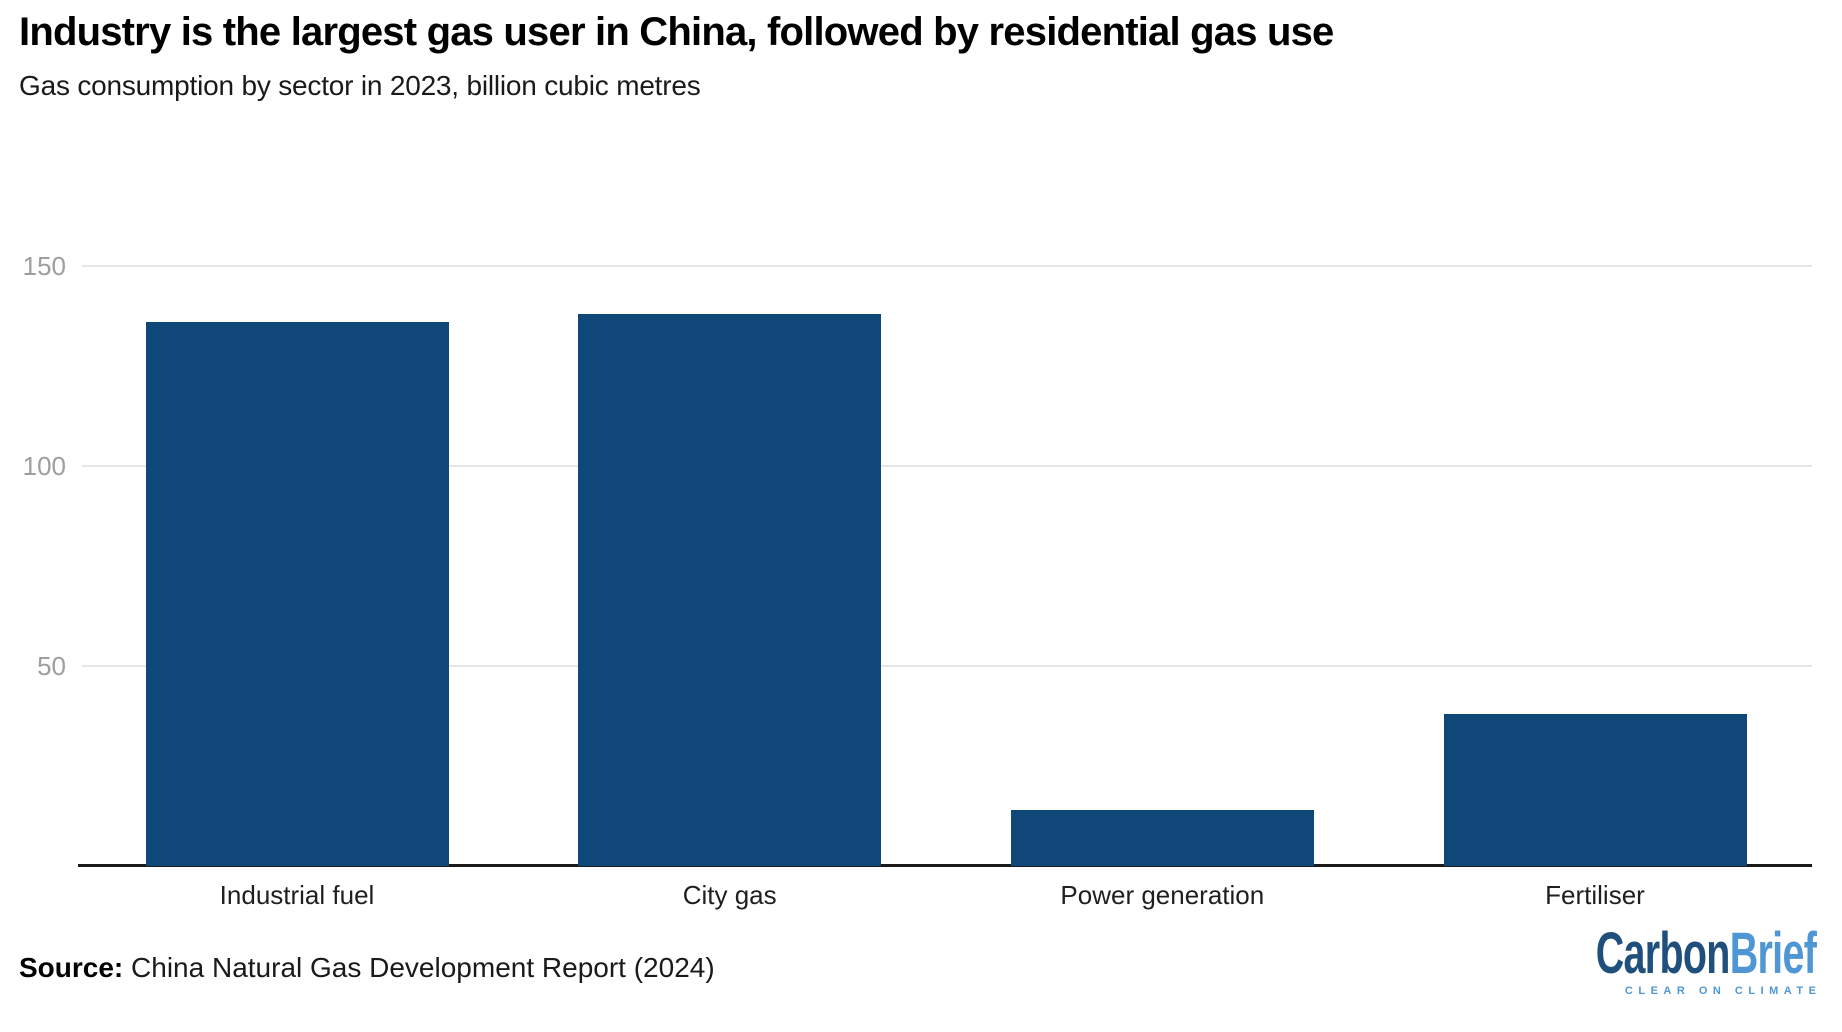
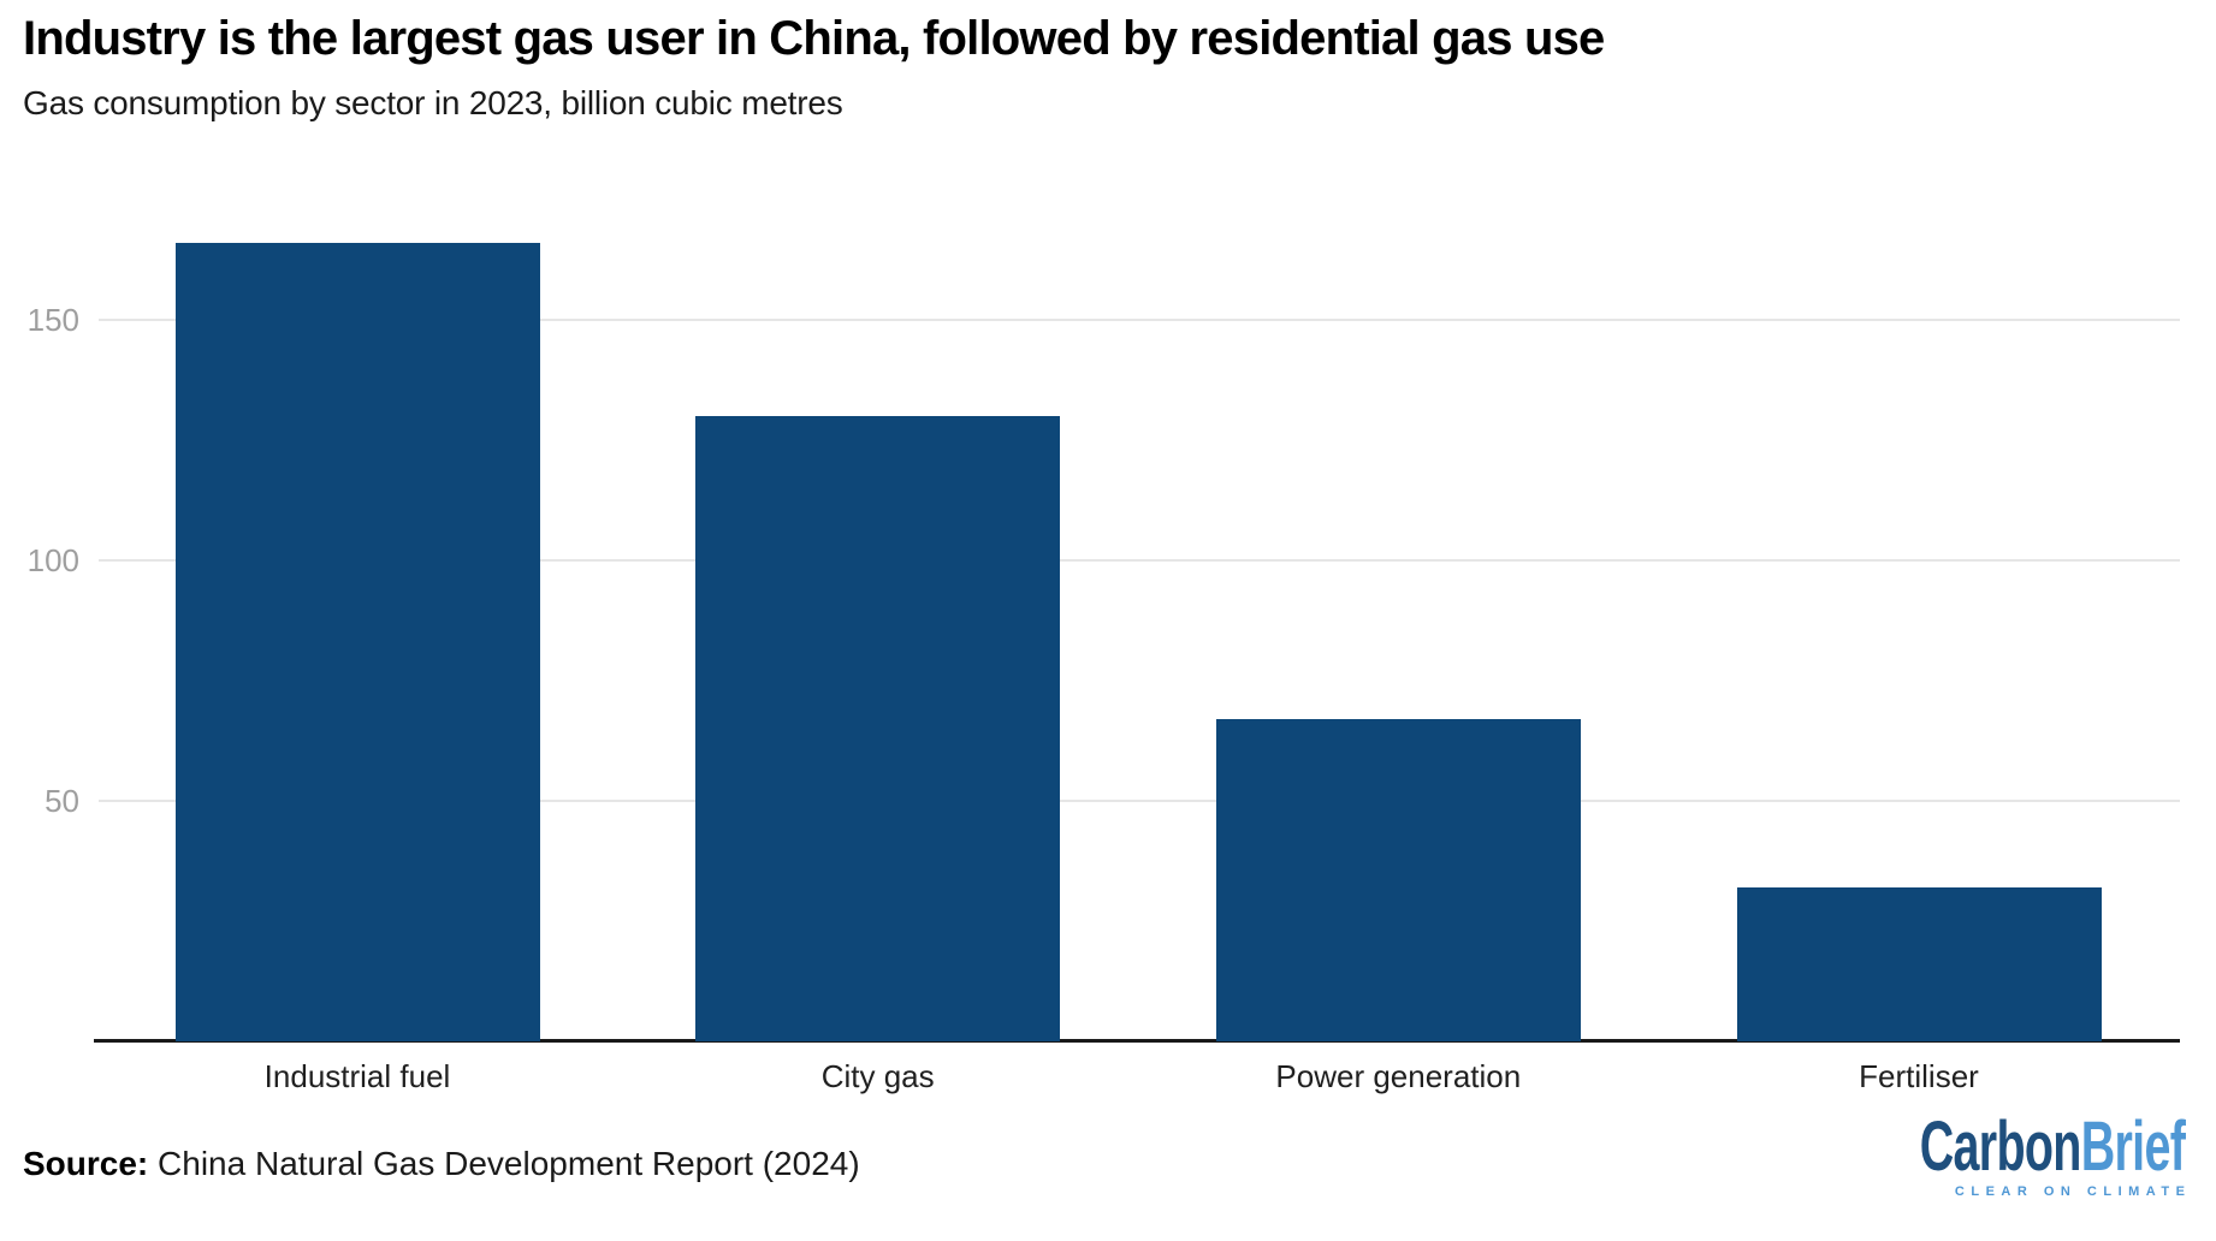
Industrial fuel: 136 -> 166
City gas: 138 -> 130
Power generation: 14 -> 67
Fertiliser: 38 -> 32
